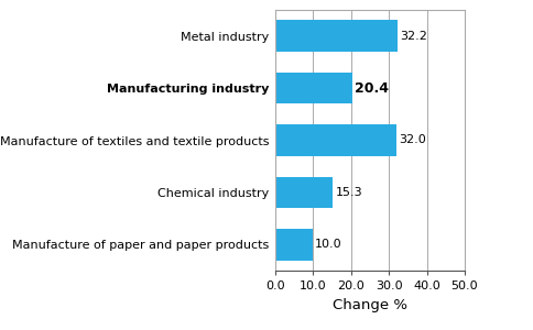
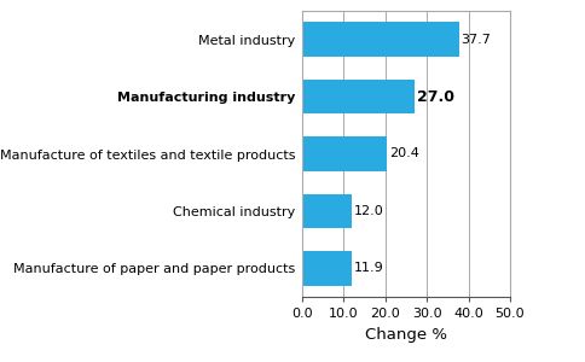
Metal industry: 32.2 -> 37.7
Manufacturing industry: 20.4 -> 27.0
Manufacture of textiles and textile products: 32.0 -> 20.4
Chemical industry: 15.3 -> 12.0
Manufacture of paper and paper products: 10.0 -> 11.9
